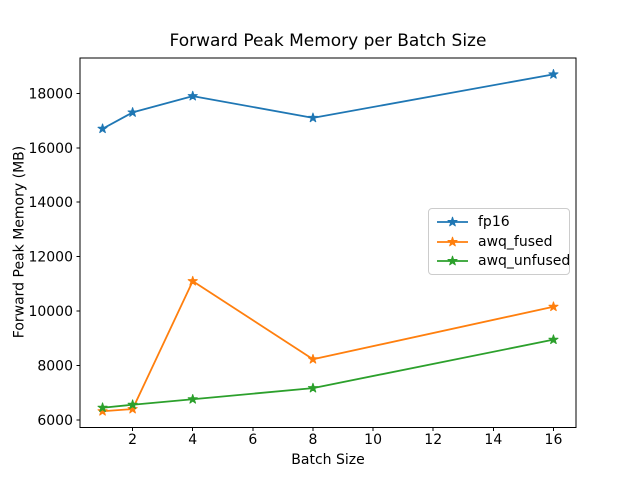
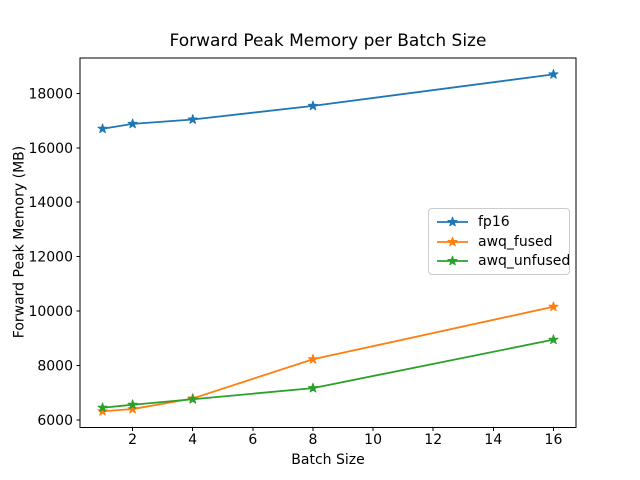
fp16/2: 17300 -> 16900
fp16/4: 17900 -> 17000
awq_fused/4: 11100 -> 6800
fp16/8: 17100 -> 17500
